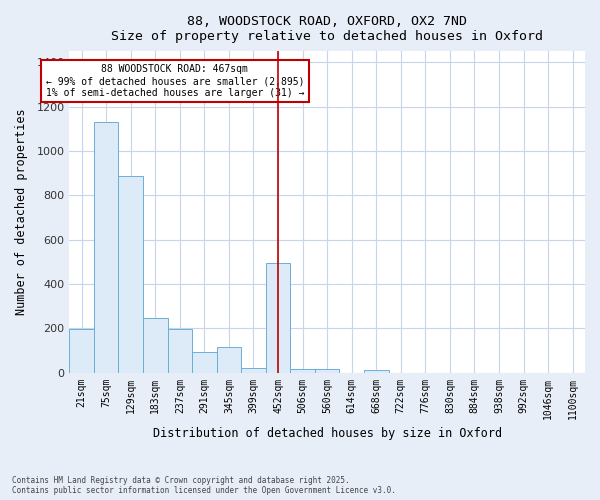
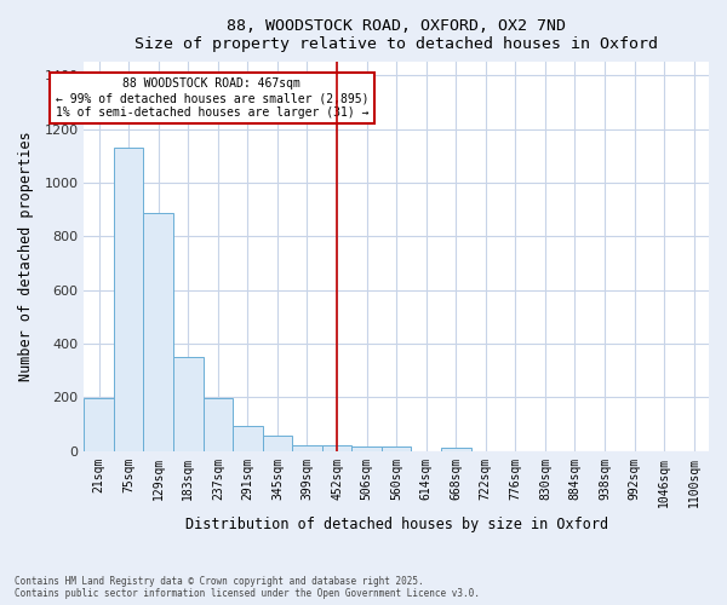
183sqm: 245 -> 350
345sqm: 115 -> 55
452sqm: 495 -> 20
